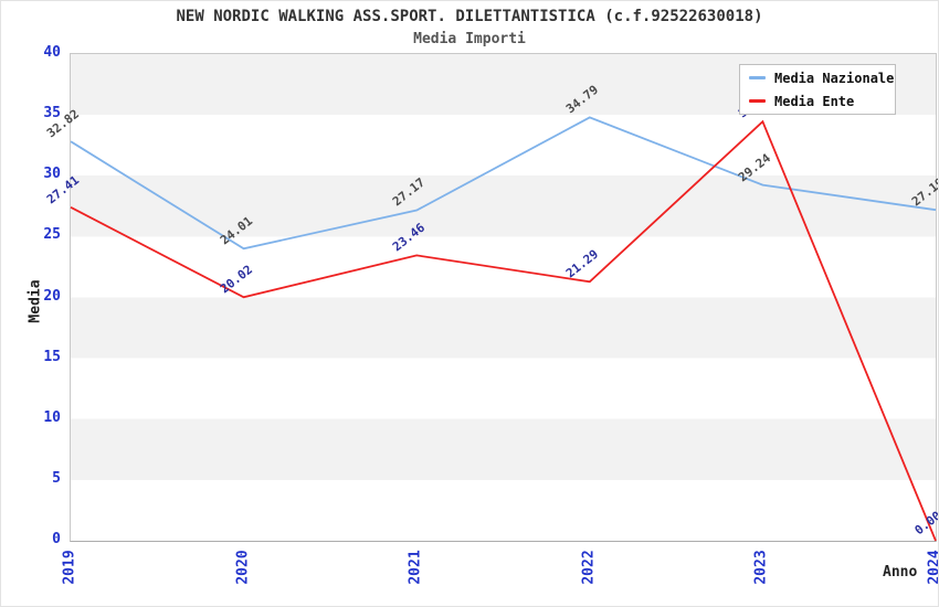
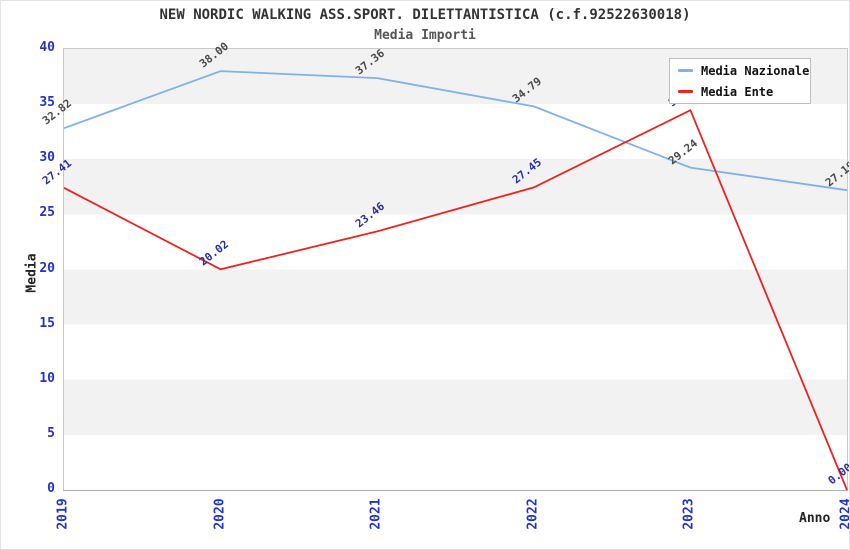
Media Nazionale/2020: 24.01 -> 38.00
Media Nazionale/2021: 27.17 -> 37.36
Media Ente/2022: 21.29 -> 27.45
